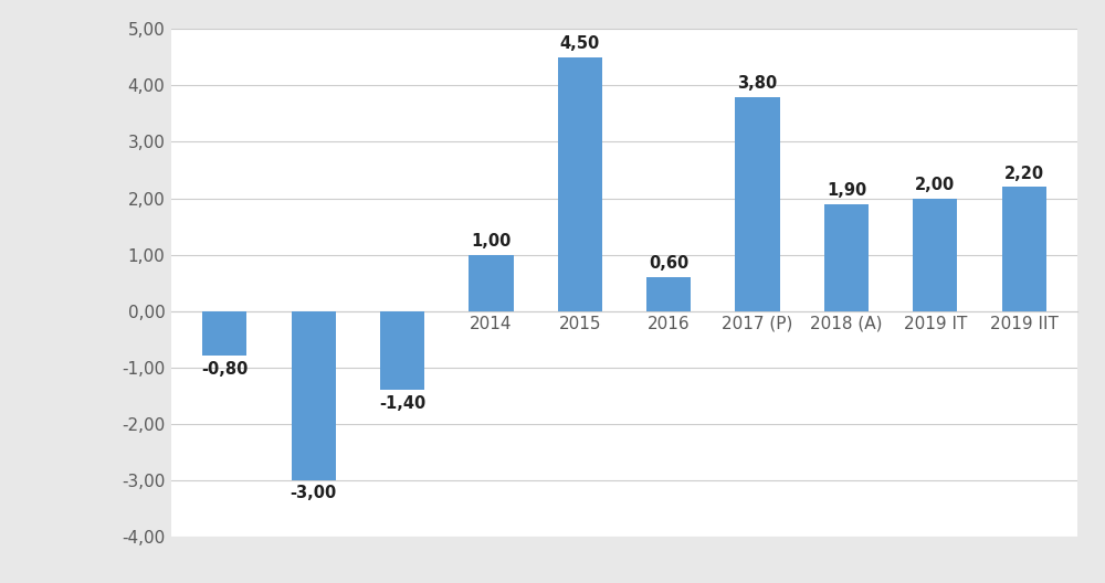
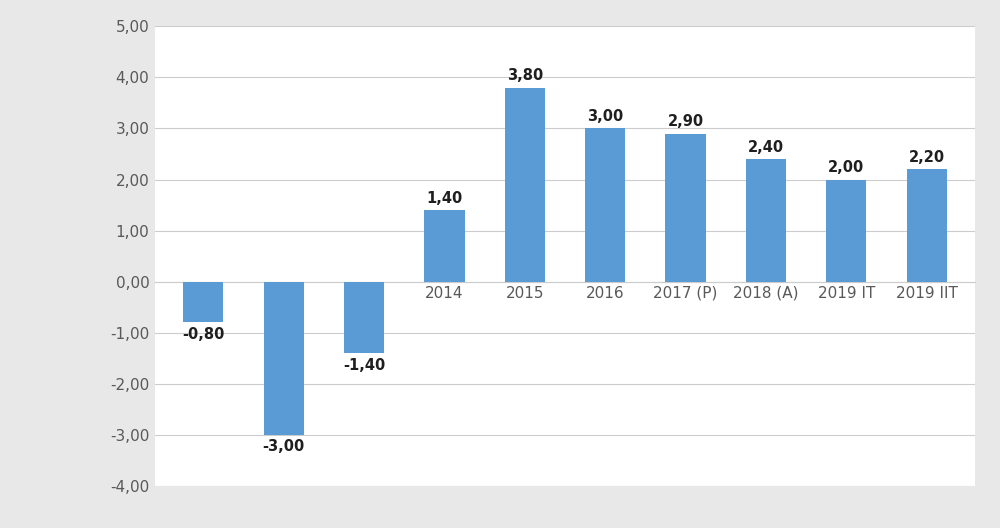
2014: 1,00 -> 1,40
2015: 4,50 -> 3,80
2016: 0,60 -> 3,00
2017 (P): 3,80 -> 2,90
2018 (A): 1,90 -> 2,40
